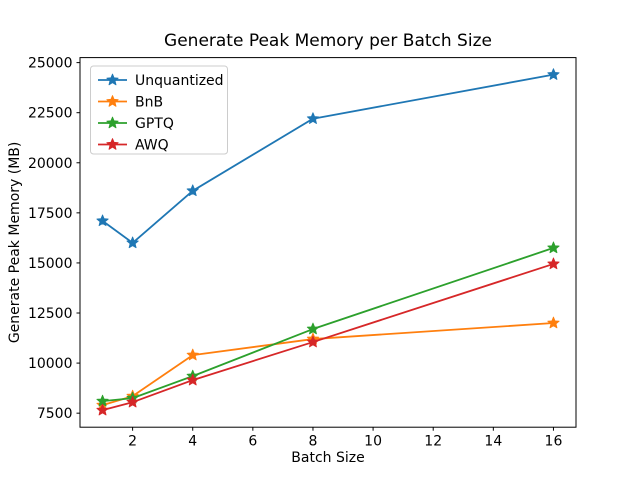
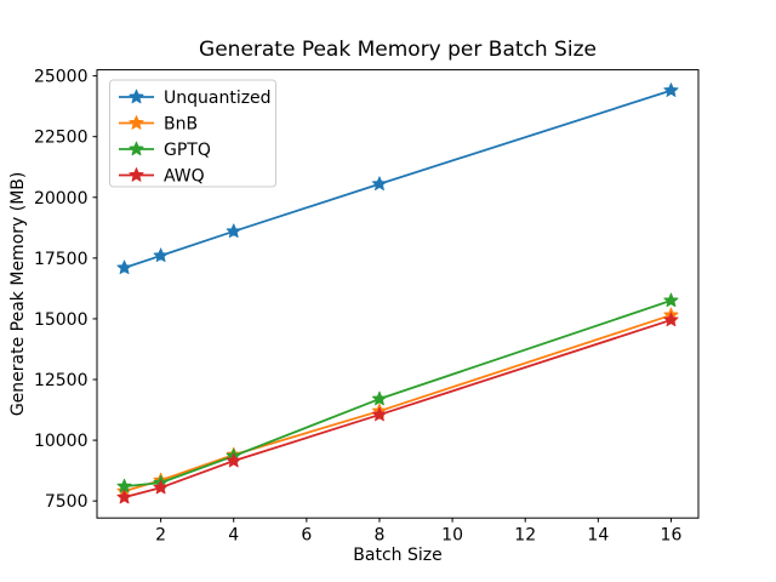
Unquantized/2: 16000 -> 17600
BnB/4: 10400 -> 9400
Unquantized/8: 22200 -> 20600
BnB/16: 12000 -> 15200
